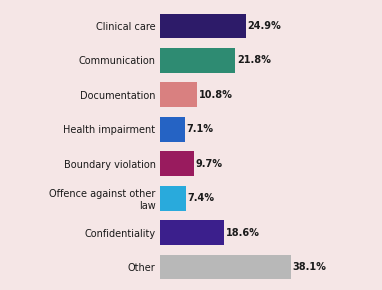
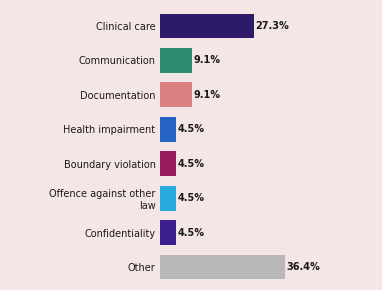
Clinical care: 24.9% -> 27.3%
Communication: 21.8% -> 9.1%
Documentation: 10.8% -> 9.1%
Health impairment: 7.1% -> 4.5%
Boundary violation: 9.7% -> 4.5%
Offence against other law: 7.4% -> 4.5%
Confidentiality: 18.6% -> 4.5%
Other: 38.1% -> 36.4%
